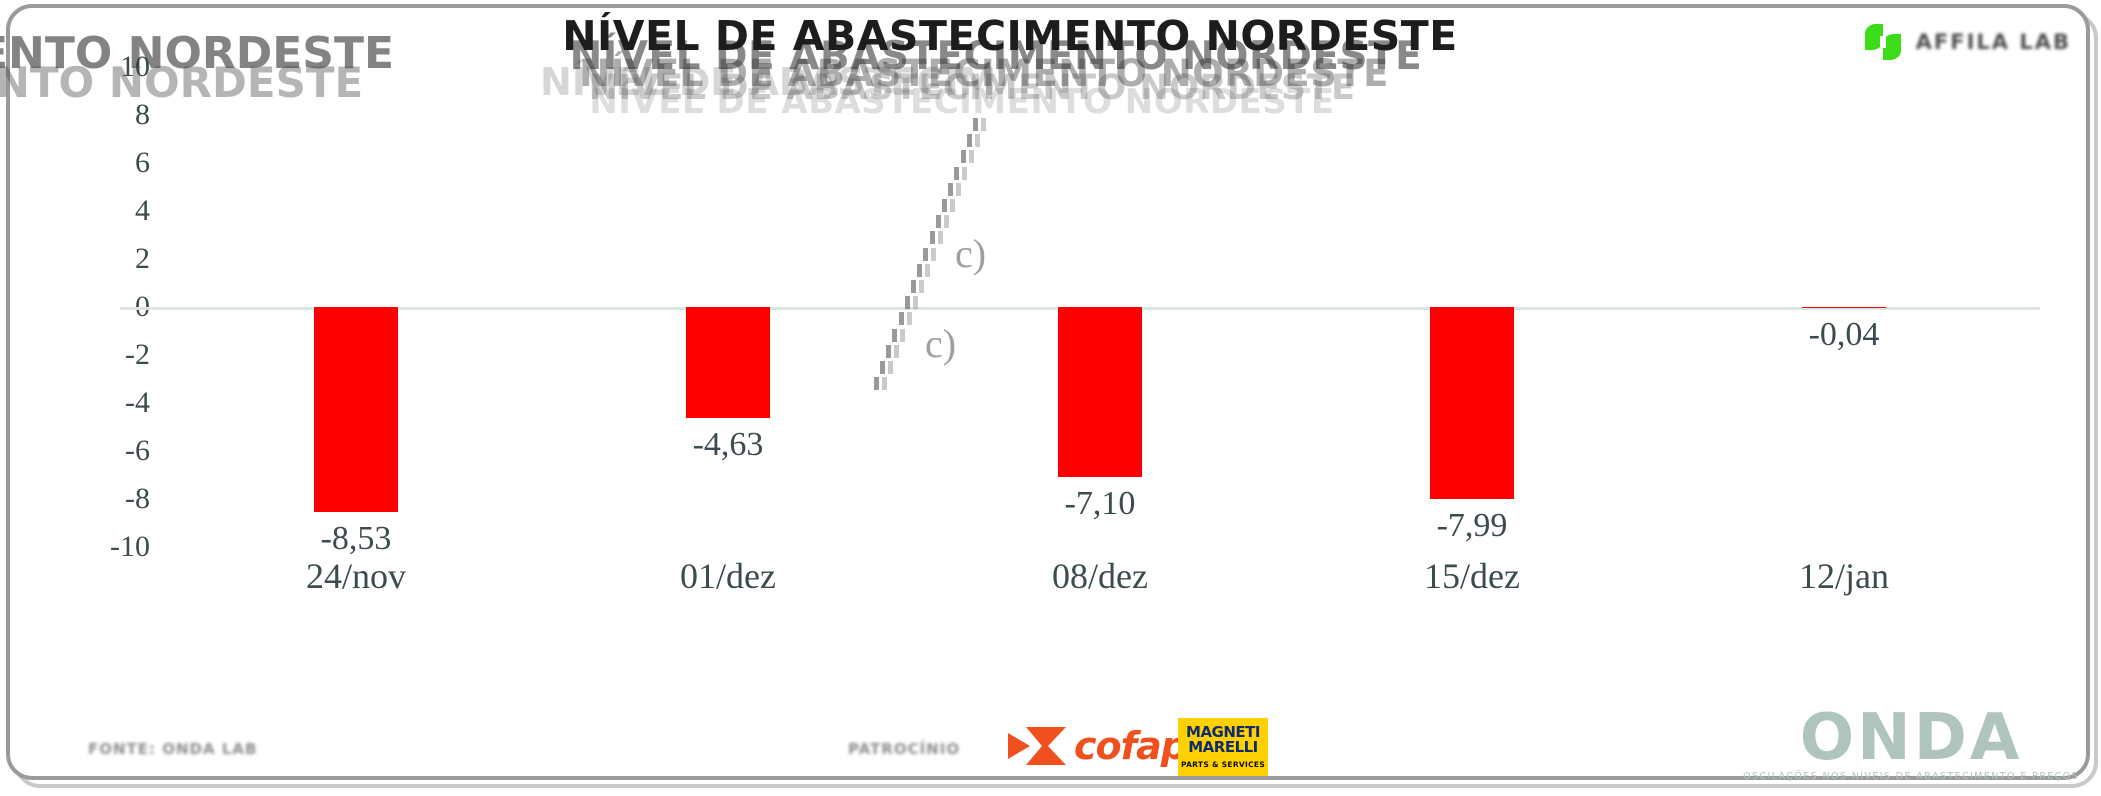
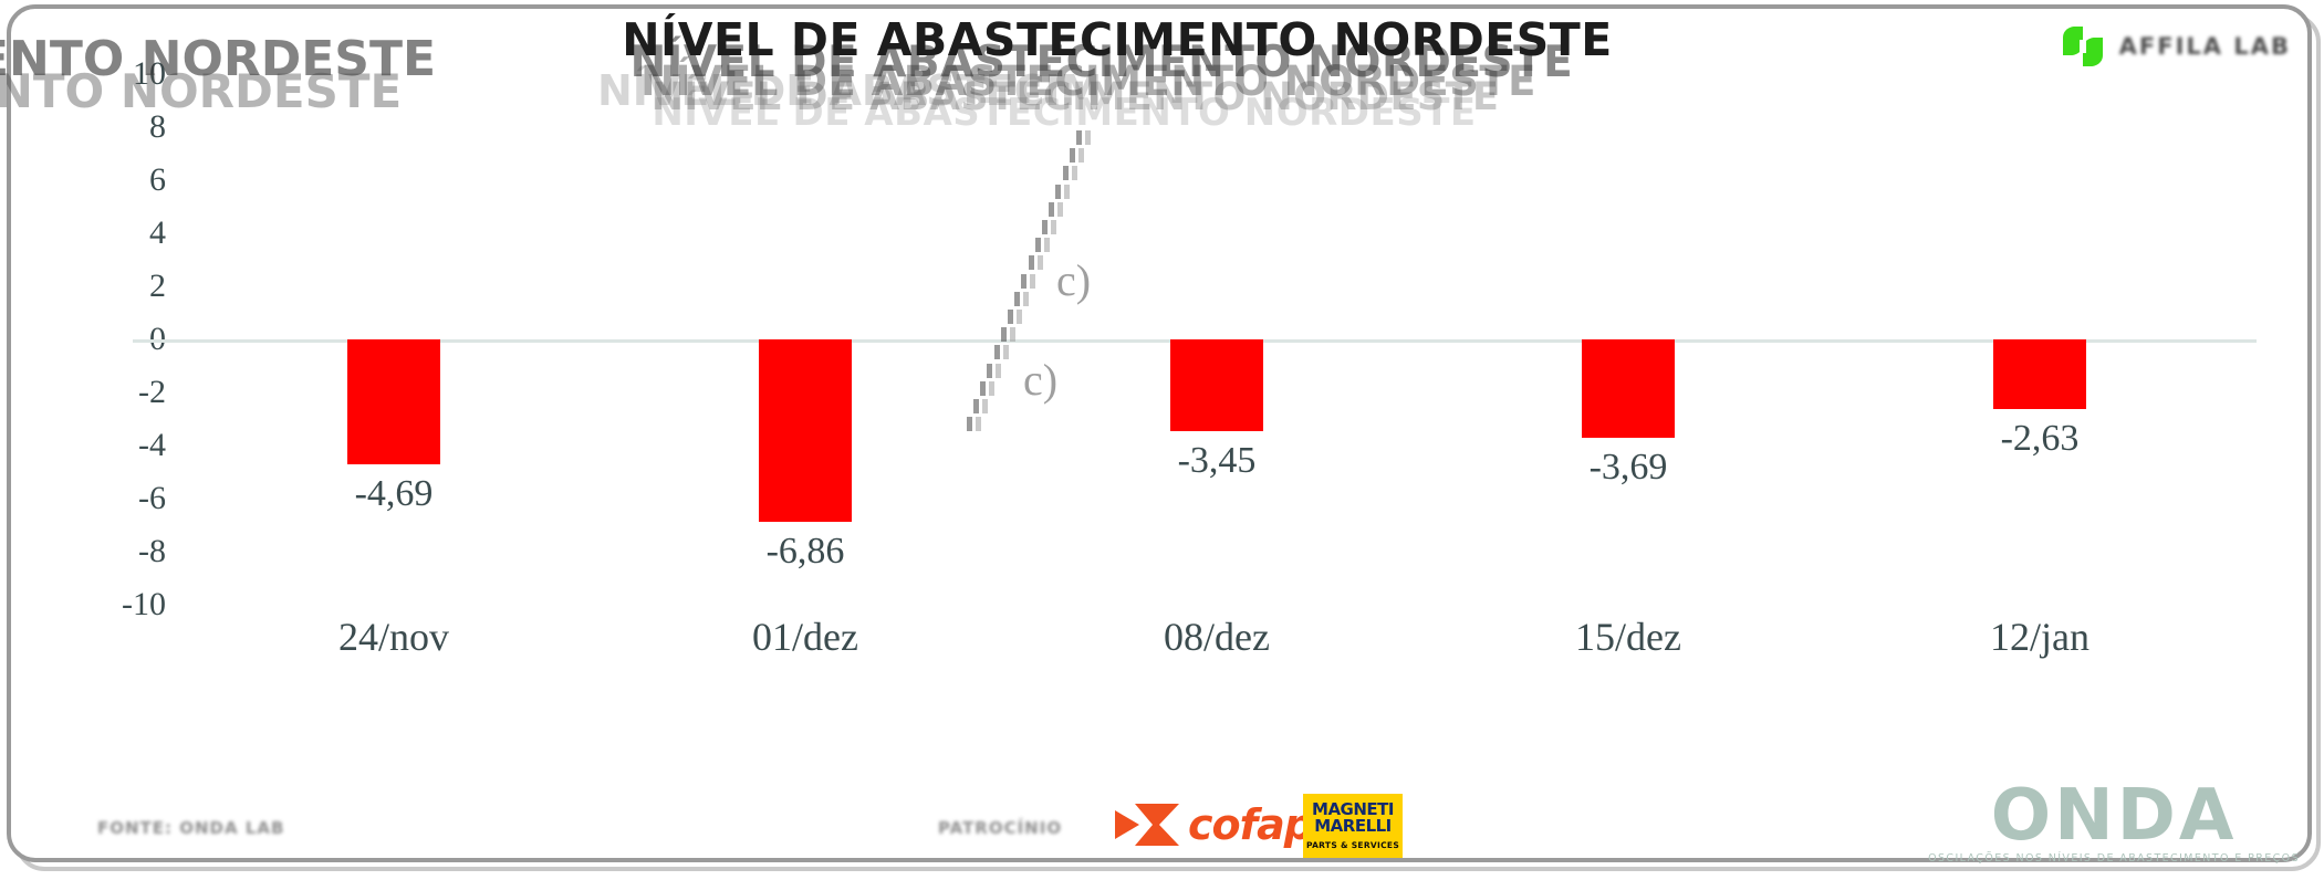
24/nov: -8,53 -> -4,69
01/dez: -4,63 -> -6,86
08/dez: -7,10 -> -3,45
15/dez: -7,99 -> -3,69
12/jan: -0,04 -> -2,63
